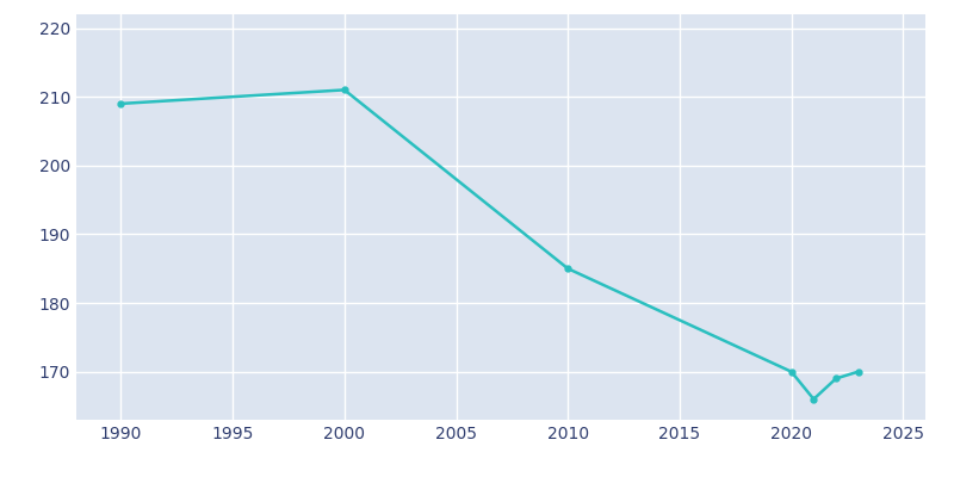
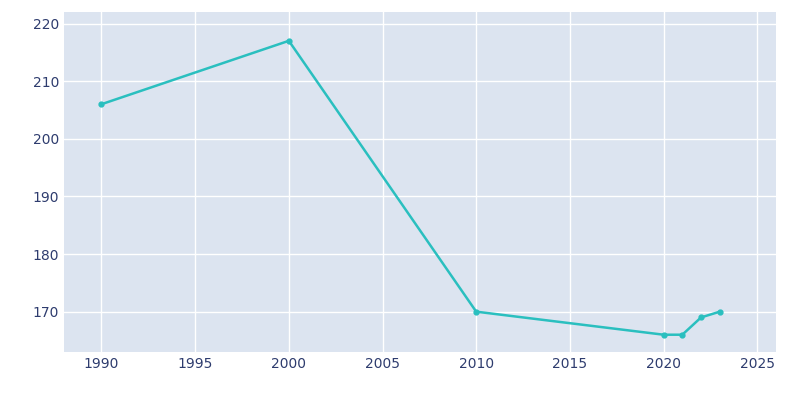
1990: 209 -> 206
2000: 211 -> 217
2010: 185 -> 170
2020: 170 -> 166
